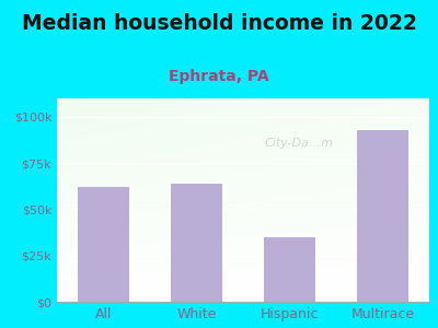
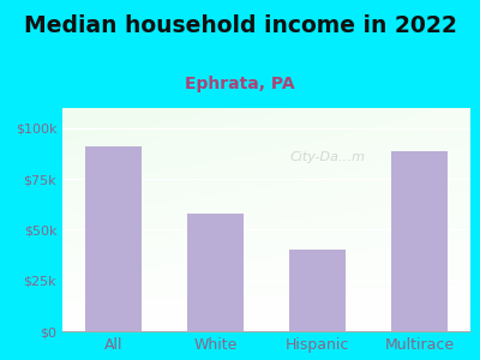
All: $62k -> $91k
White: $64k -> $58k
Hispanic: $35k -> $40k
Multirace: $93k -> $89k
